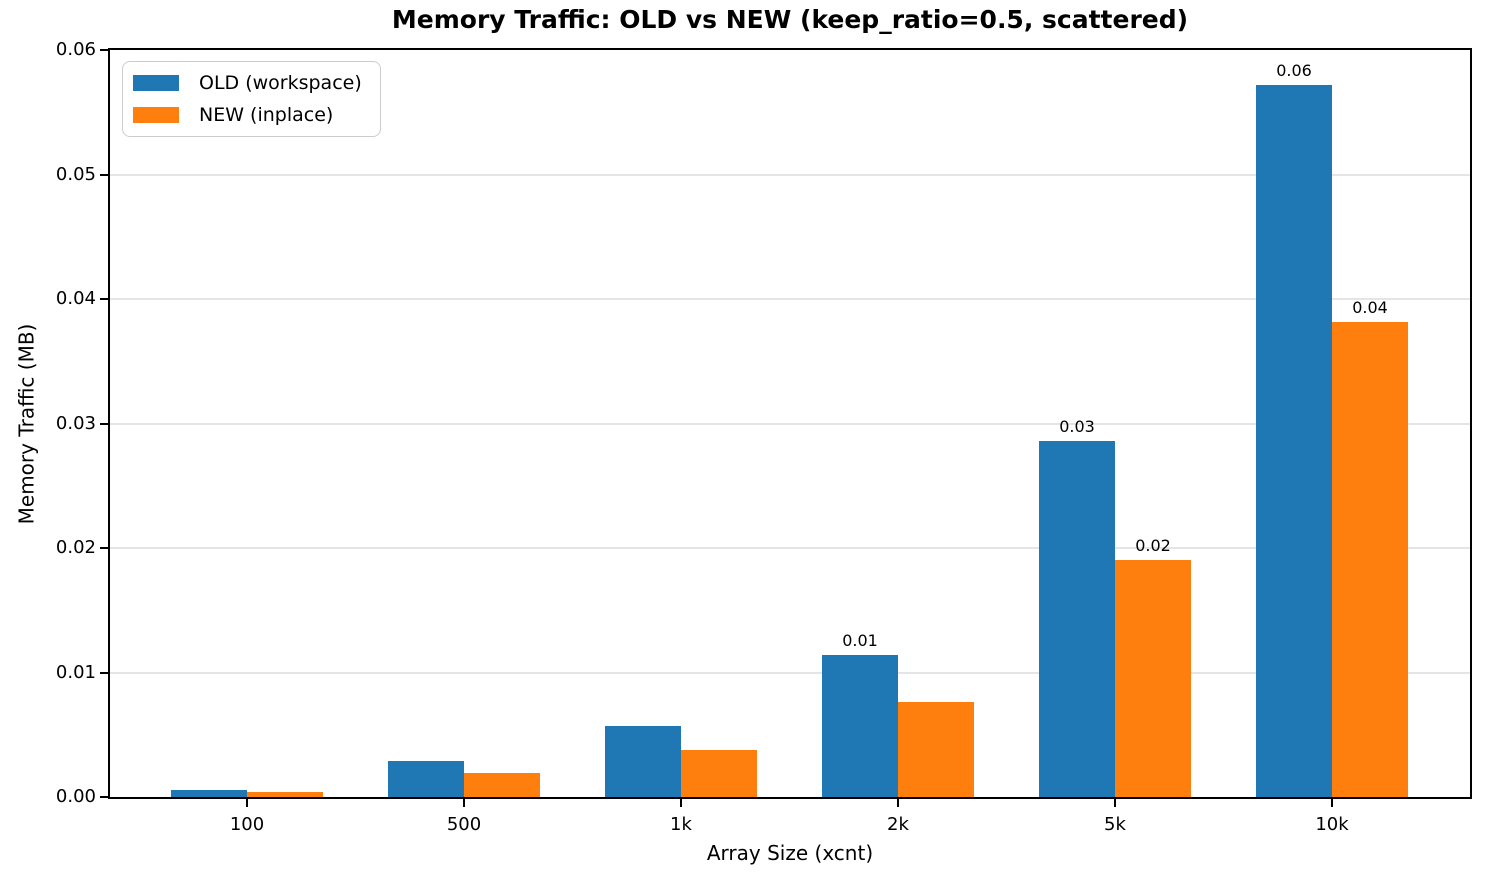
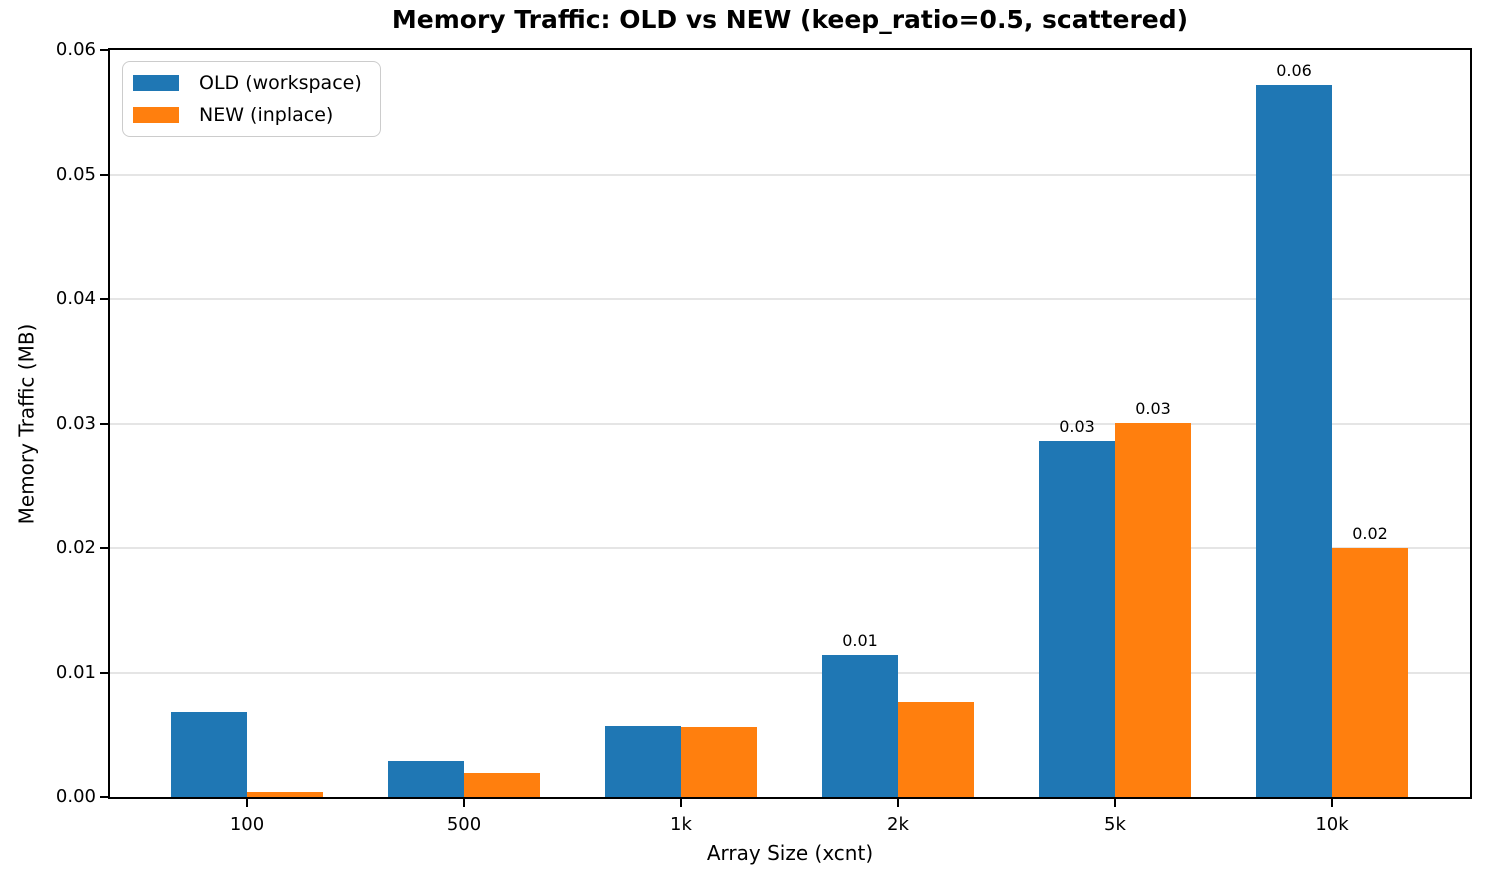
OLD (workspace)/100: 0.0006 -> 0.0068
NEW (inplace)/1k: 0.0038 -> 0.0056
NEW (inplace)/5k: 0.02 -> 0.03
NEW (inplace)/10k: 0.04 -> 0.02
